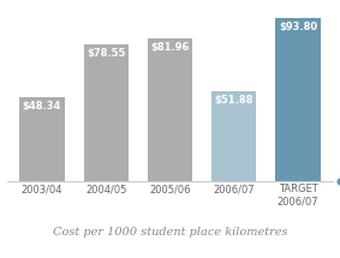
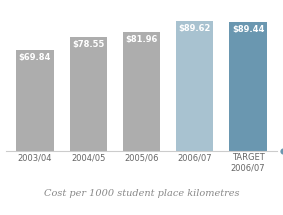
2003/04: $48.34 -> $69.84
2006/07: $51.88 -> $89.62
TARGET 2006/07: $93.80 -> $89.44
